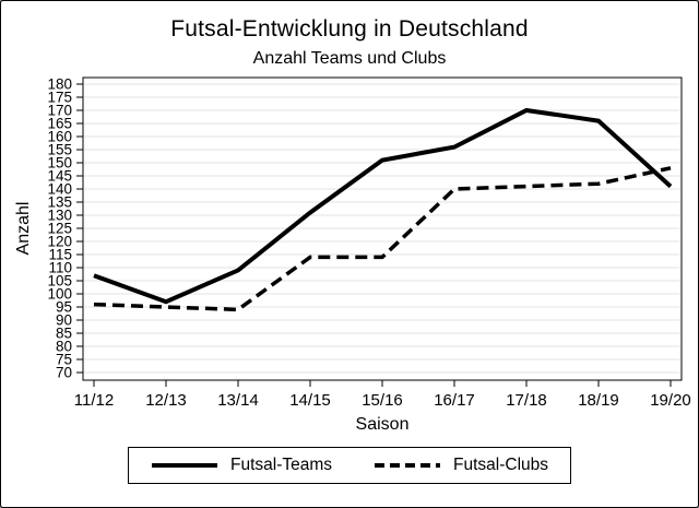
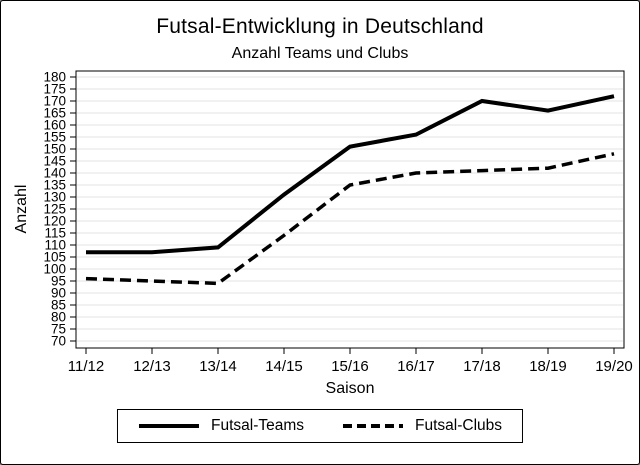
Futsal-Teams/12/13: 97 -> 107
Futsal-Clubs/15/16: 114 -> 135
Futsal-Teams/19/20: 141 -> 172
